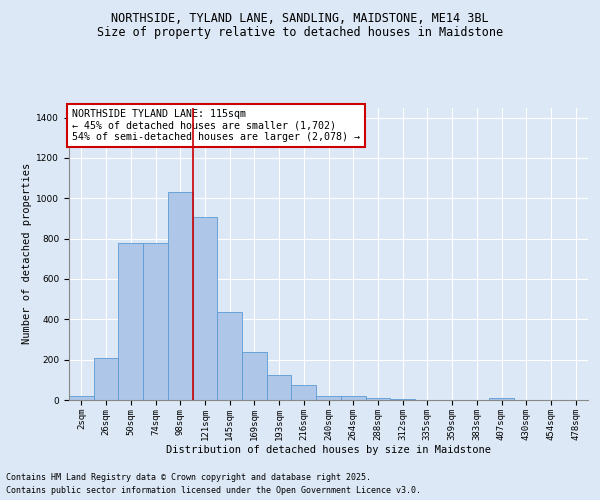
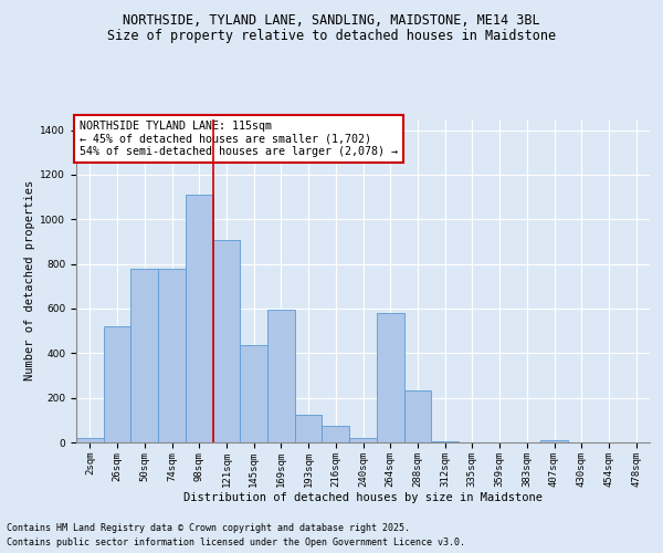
26sqm: 210 -> 520
98sqm: 1030 -> 1110
169sqm: 240 -> 595
264sqm: 22 -> 580
288sqm: 12 -> 235
